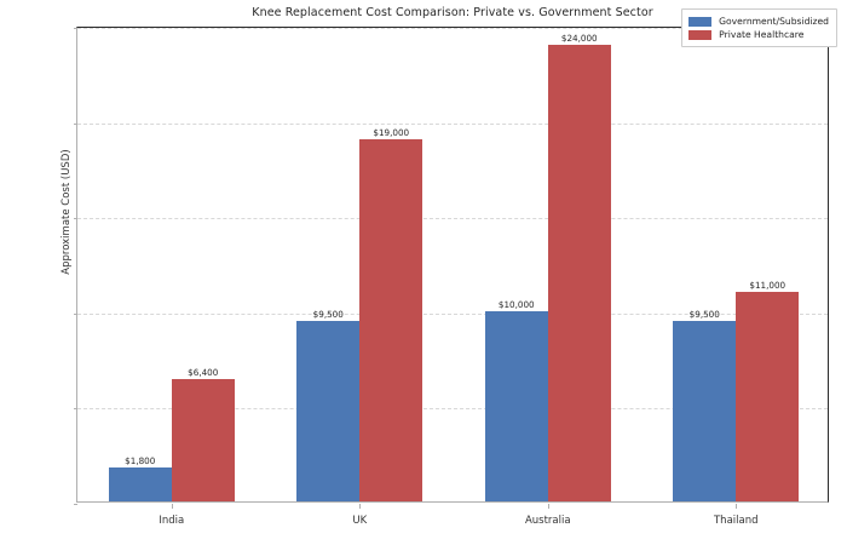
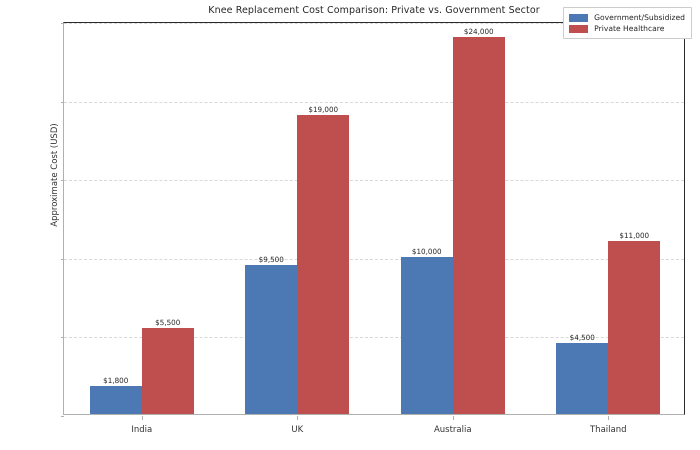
Private Healthcare/India: $6,400 -> $5,500
Government/Subsidized/Thailand: $9,500 -> $4,500
